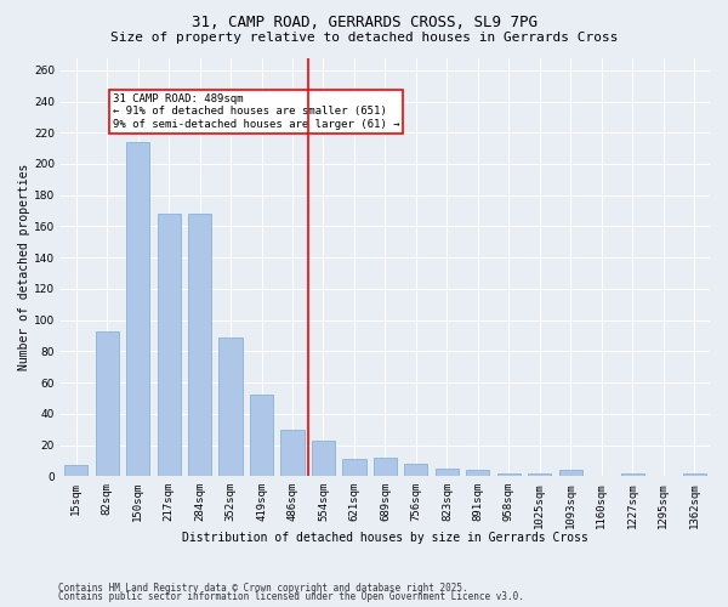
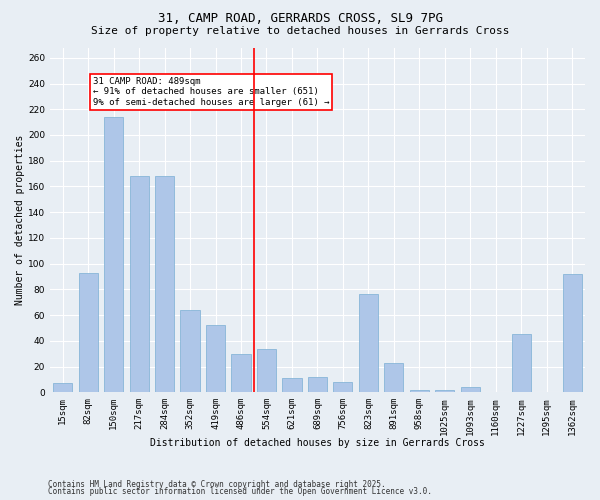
352sqm: 89 -> 64
554sqm: 23 -> 34
823sqm: 5 -> 76
891sqm: 4 -> 23
1227sqm: 2 -> 45
1362sqm: 2 -> 92
